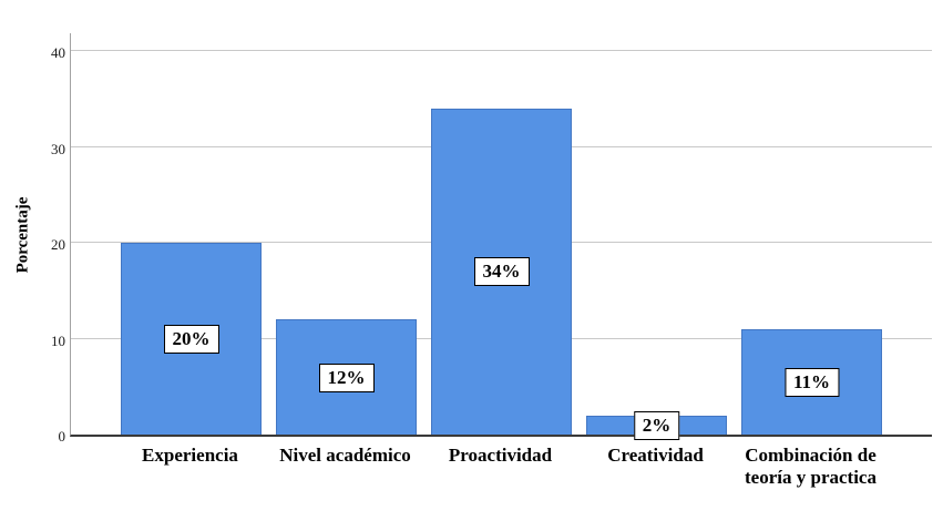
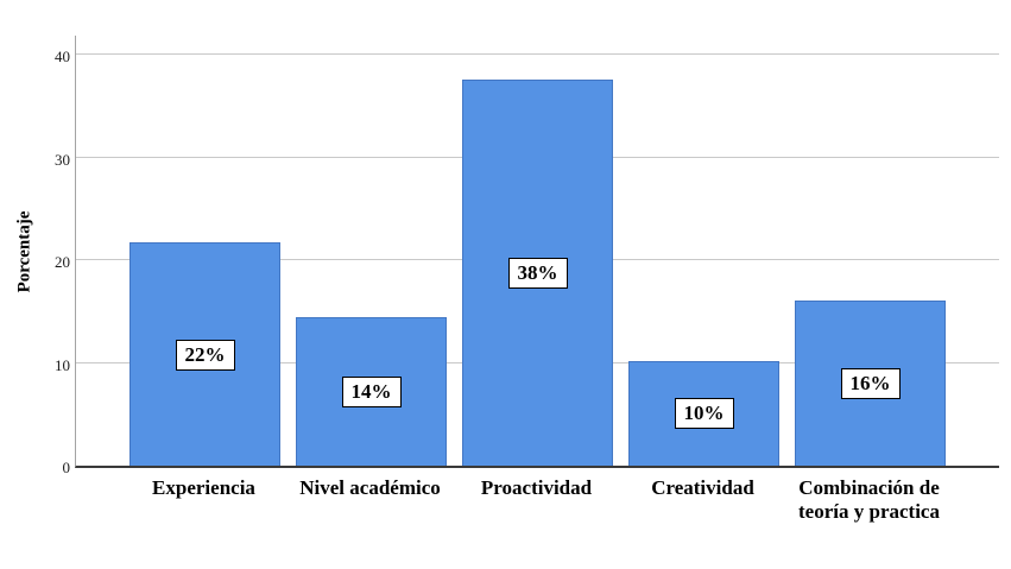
Experiencia: 20% -> 22%
Nivel académico: 12% -> 14%
Proactividad: 34% -> 38%
Creatividad: 2% -> 10%
Combinación de teoría y practica: 11% -> 16%
